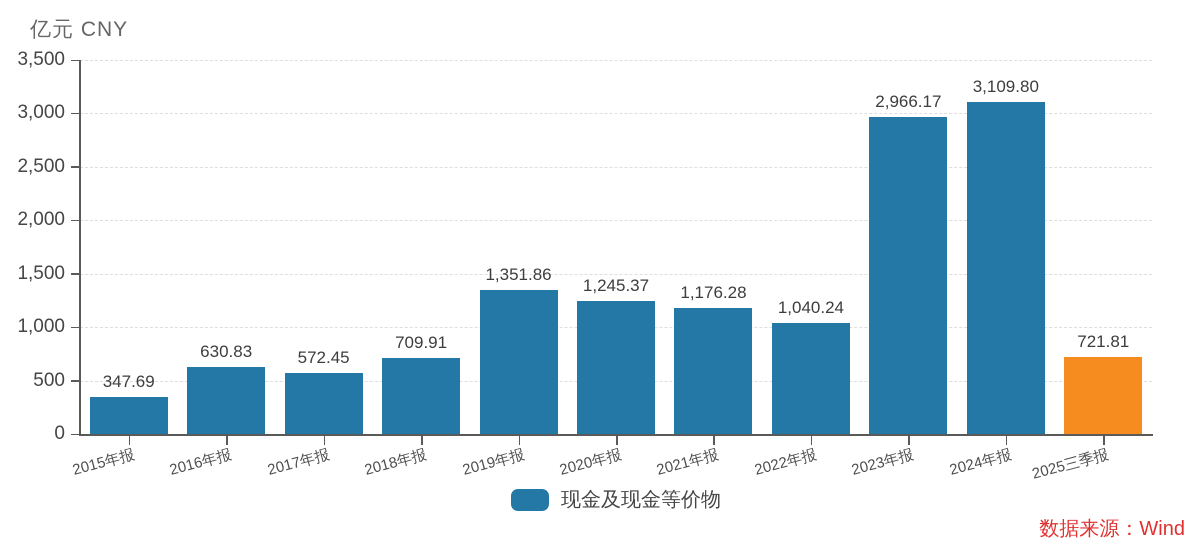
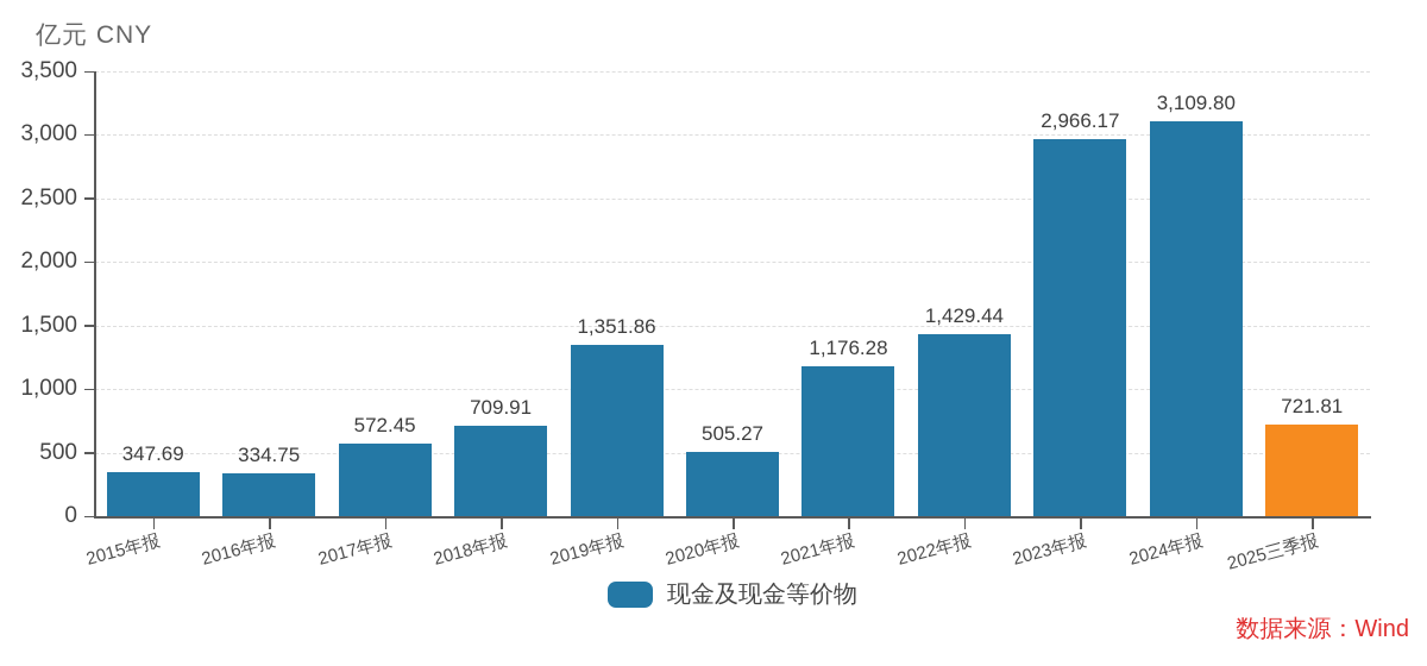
2016年报: 630.83 -> 334.75
2020年报: 1,245.37 -> 505.27
2022年报: 1,040.24 -> 1,429.44
